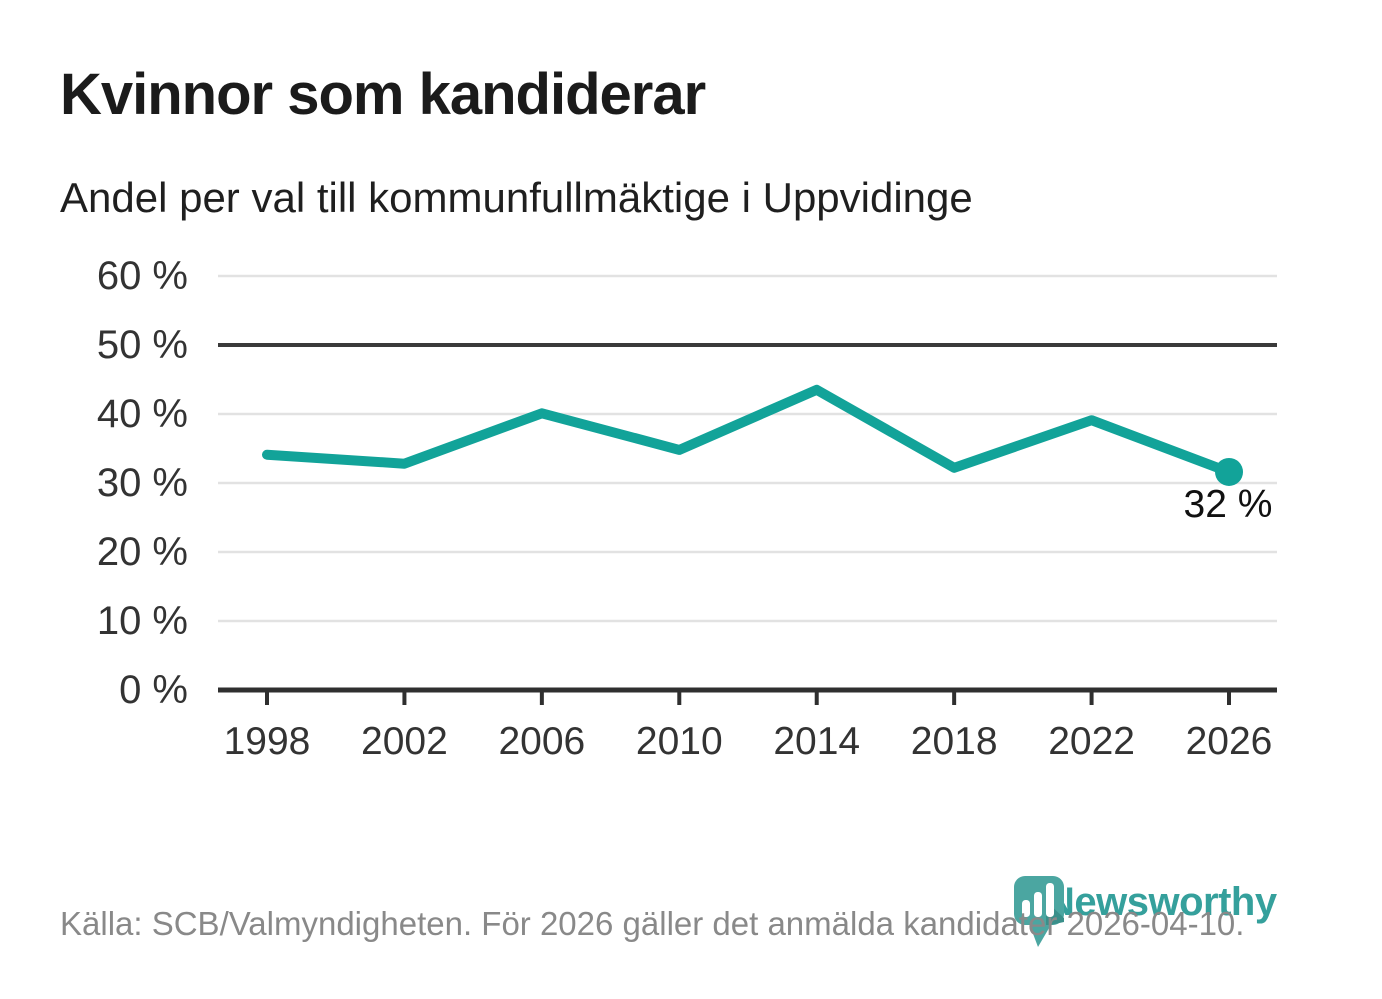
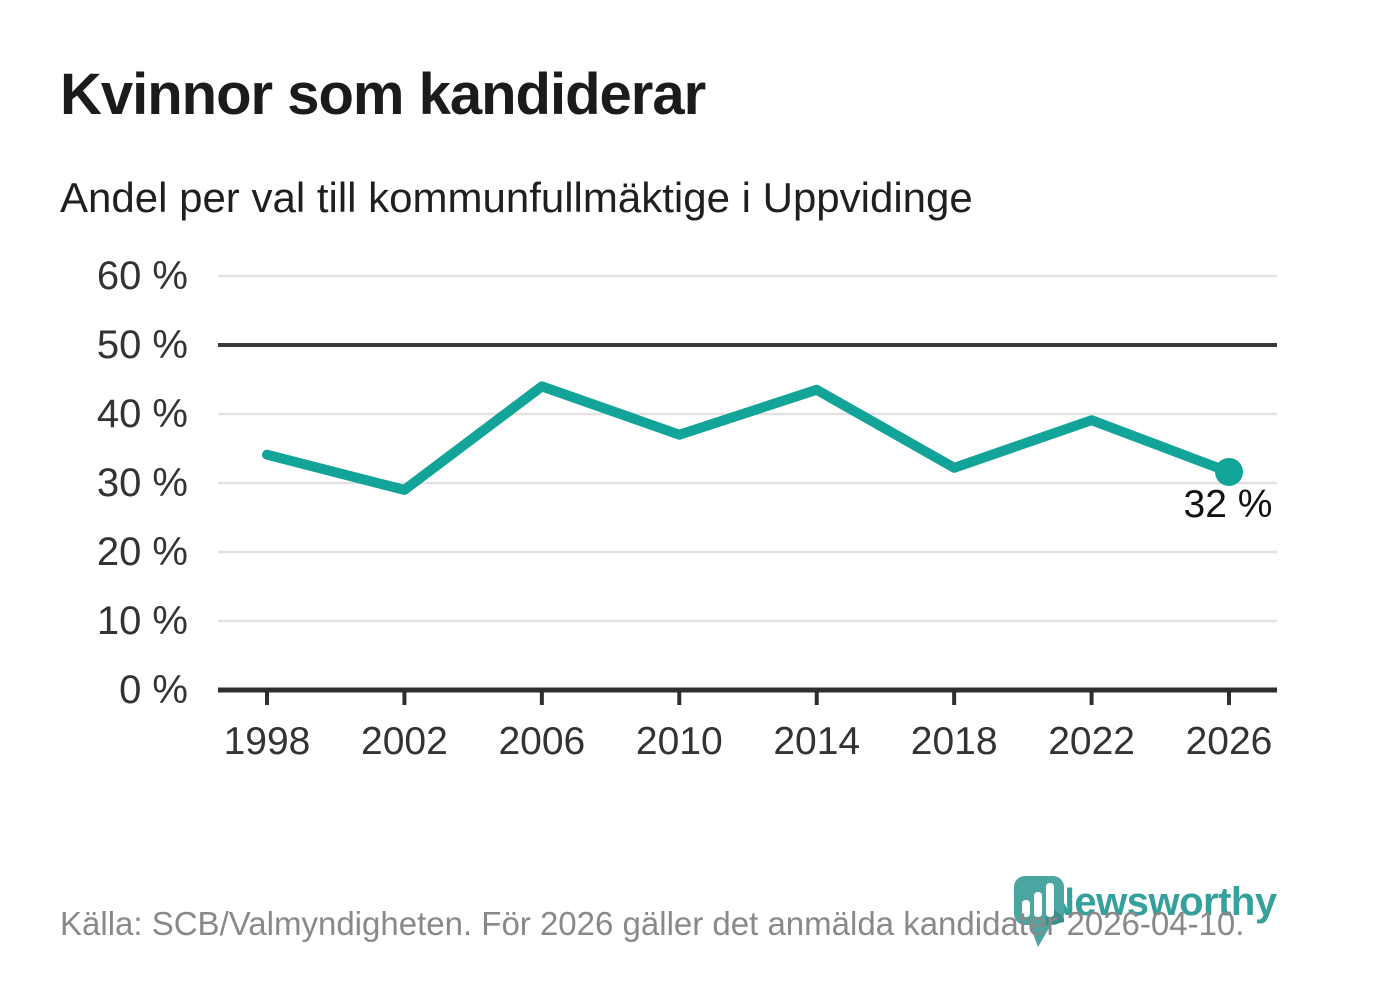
2002: 33% -> 29%
2006: 40% -> 44%
2010: 35% -> 37%
